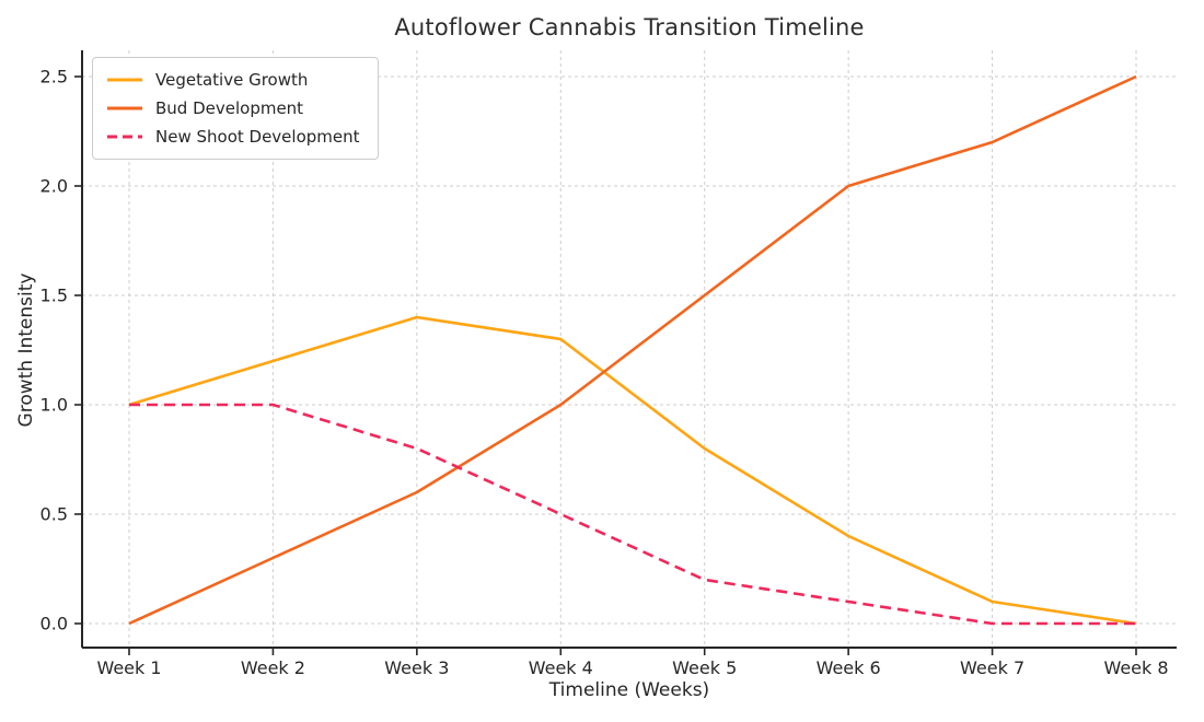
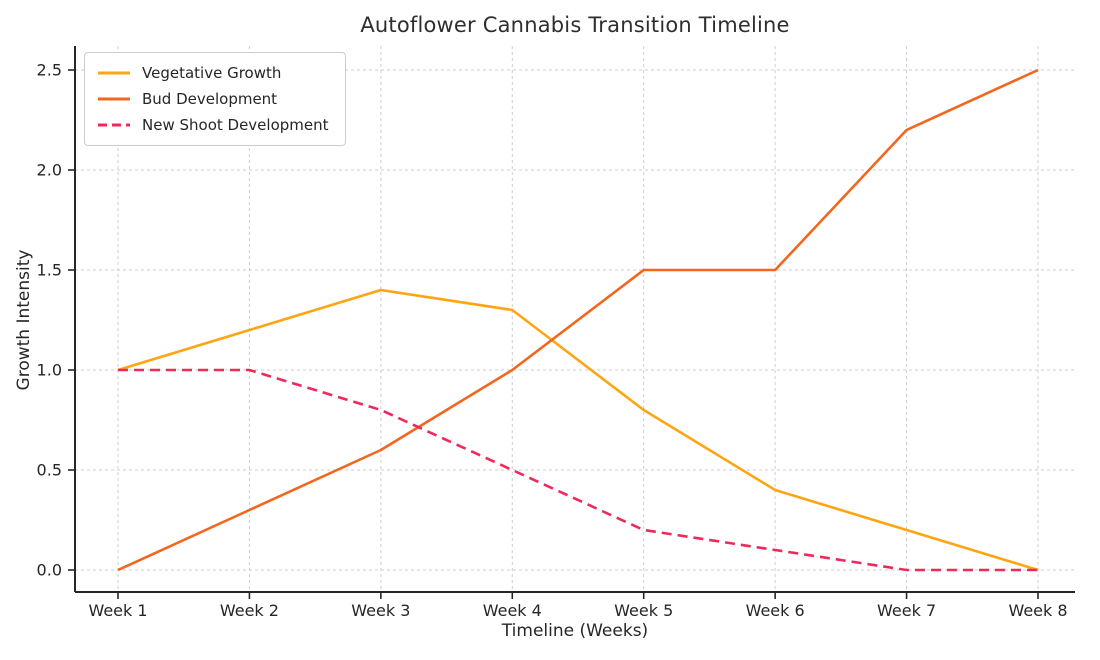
Bud Development/Week 6: 2.0 -> 1.5
Vegetative Growth/Week 7: 0.1 -> 0.2
